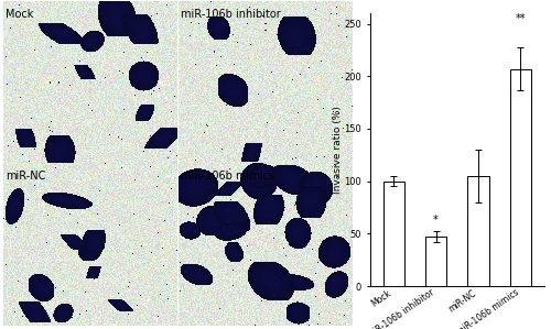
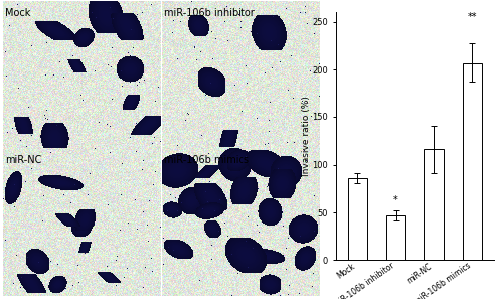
Mock: 100 -> 86
miR-NC: 105 -> 116
